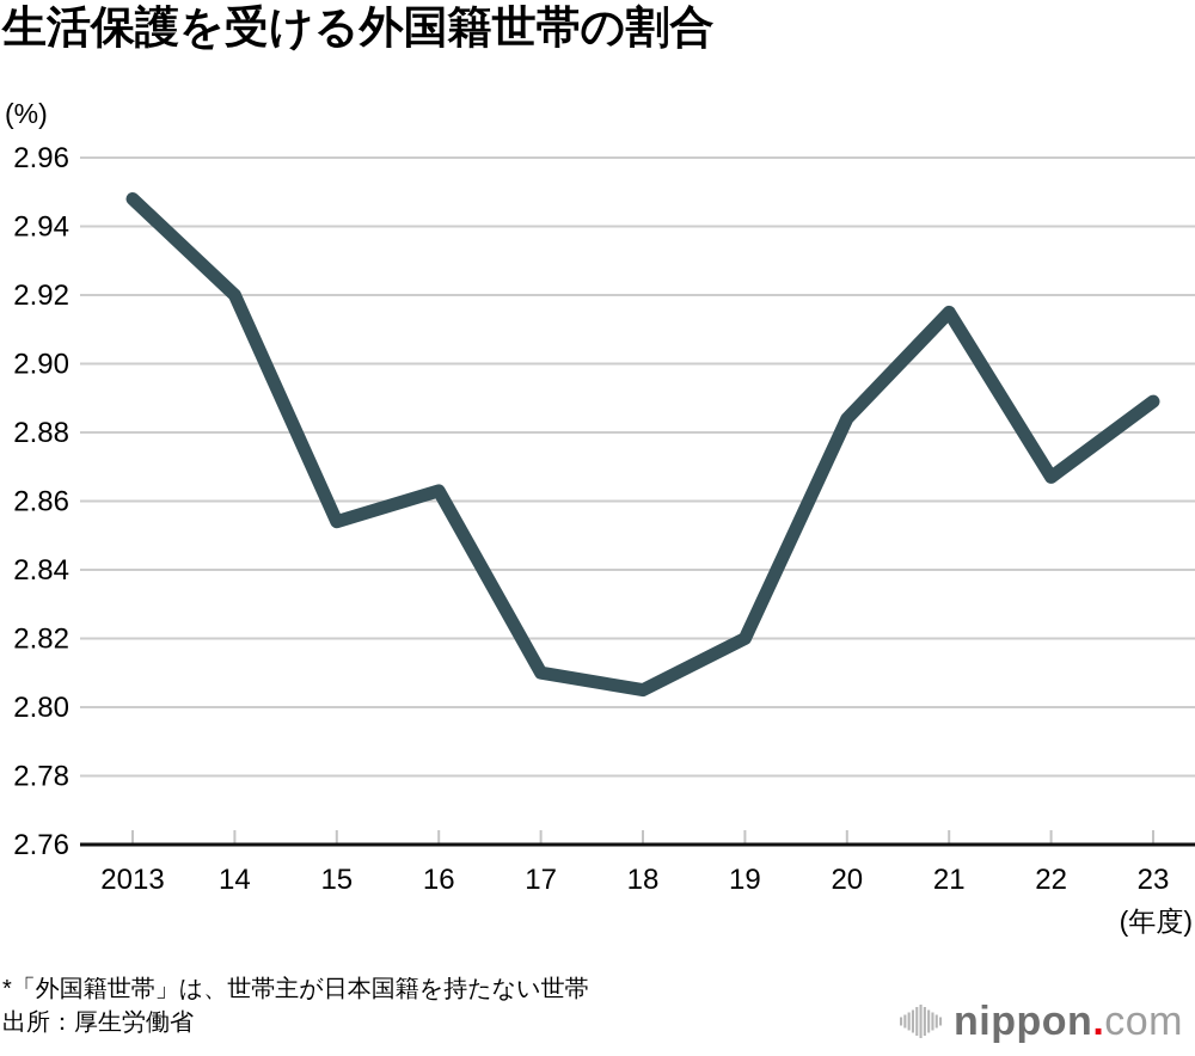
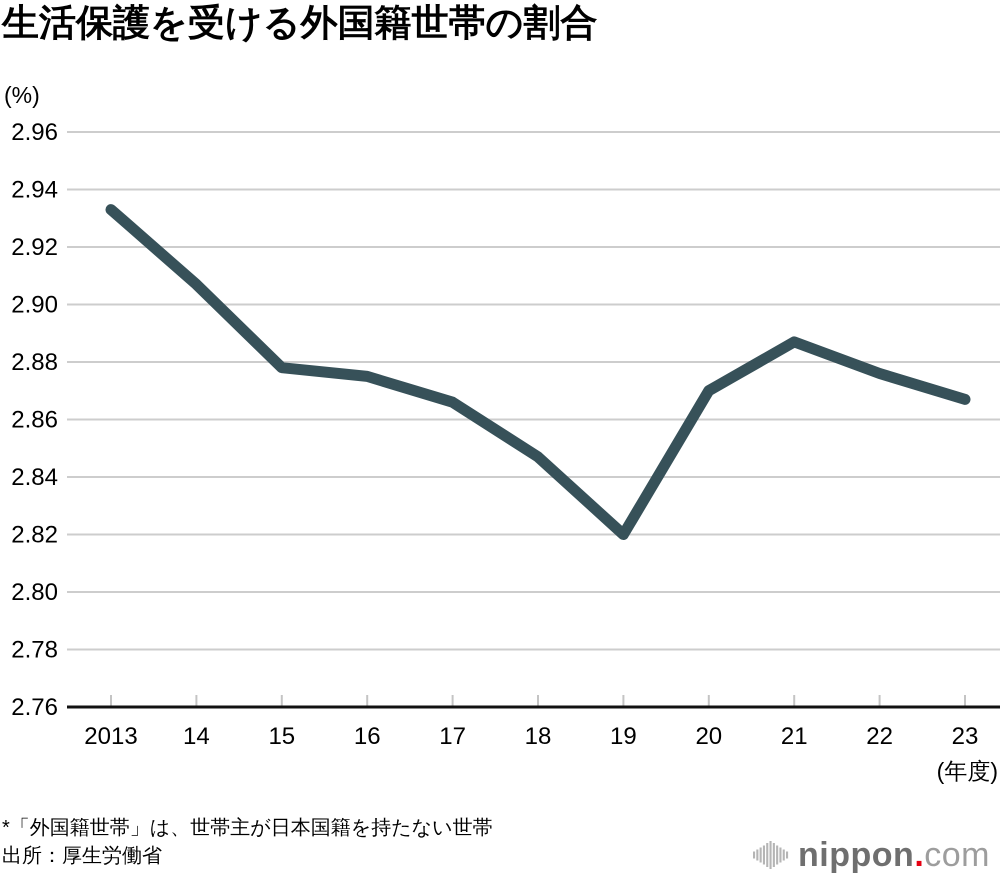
2013: 2.948 -> 2.933
14: 2.920 -> 2.907
15: 2.854 -> 2.878
16: 2.863 -> 2.875
17: 2.810 -> 2.866
18: 2.805 -> 2.847
20: 2.884 -> 2.870
21: 2.915 -> 2.887
22: 2.867 -> 2.876
23: 2.889 -> 2.867
